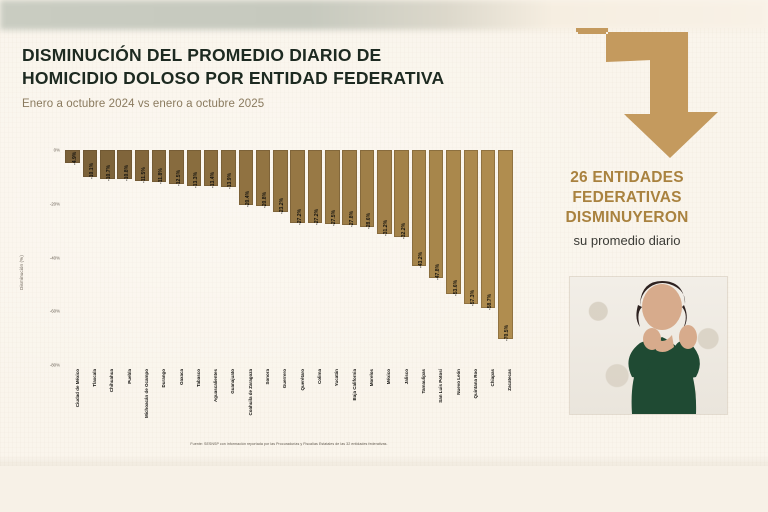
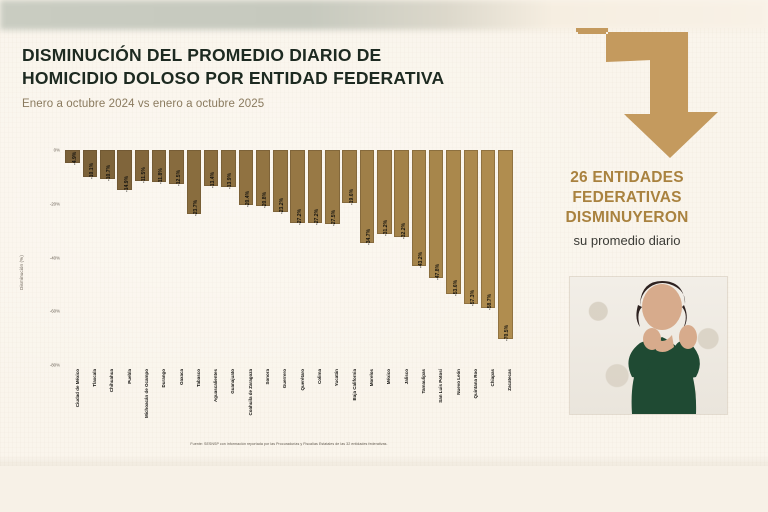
Puebla: -10.8% -> -14.9%
Tabasco: -13.3% -> -23.7%
Baja California: -27.8% -> -19.6%
Morelos: -28.6% -> -34.7%
